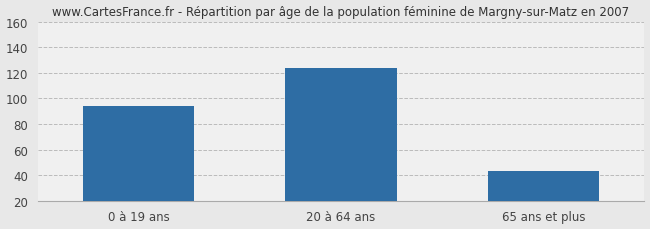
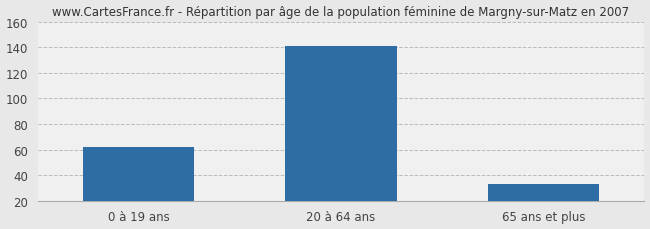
0 à 19 ans: 94 -> 62
20 à 64 ans: 124 -> 141
65 ans et plus: 43 -> 33
